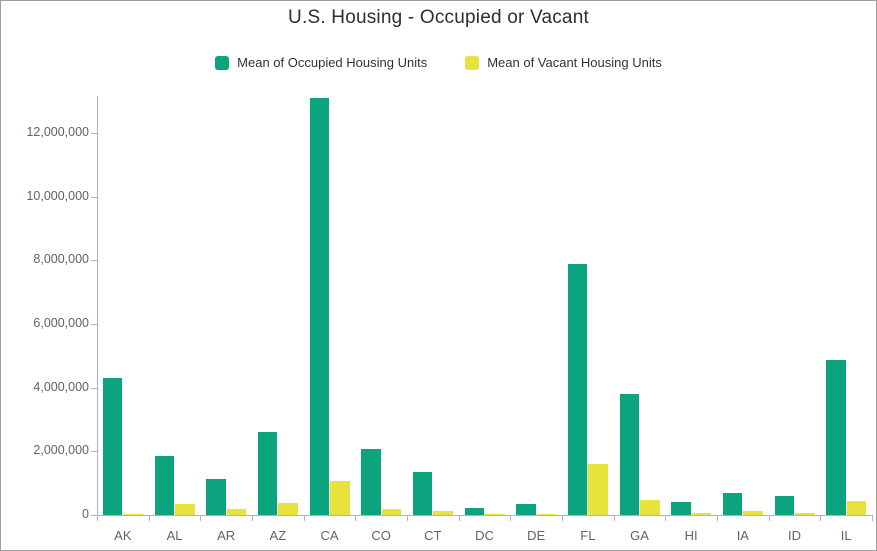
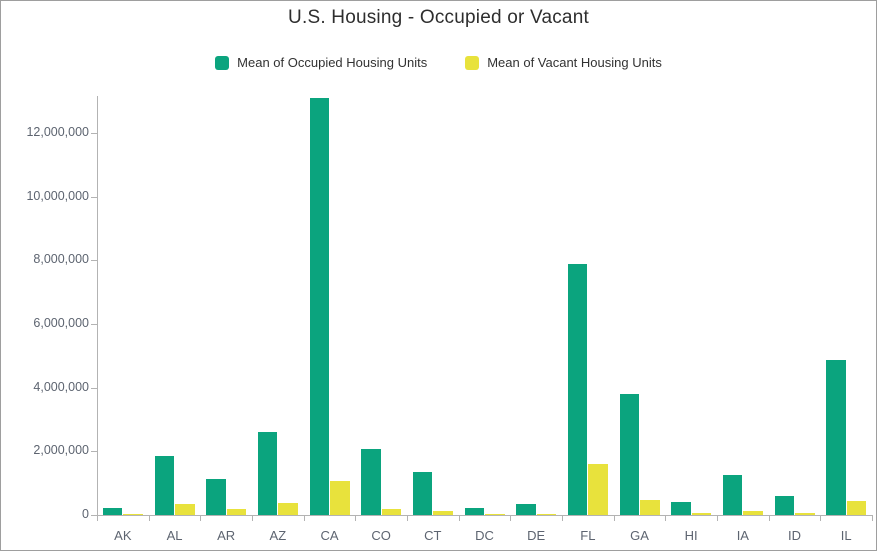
Mean of Occupied Housing Units/AK: 4300000 -> 200000
Mean of Occupied Housing Units/IA: 700000 -> 1200000
